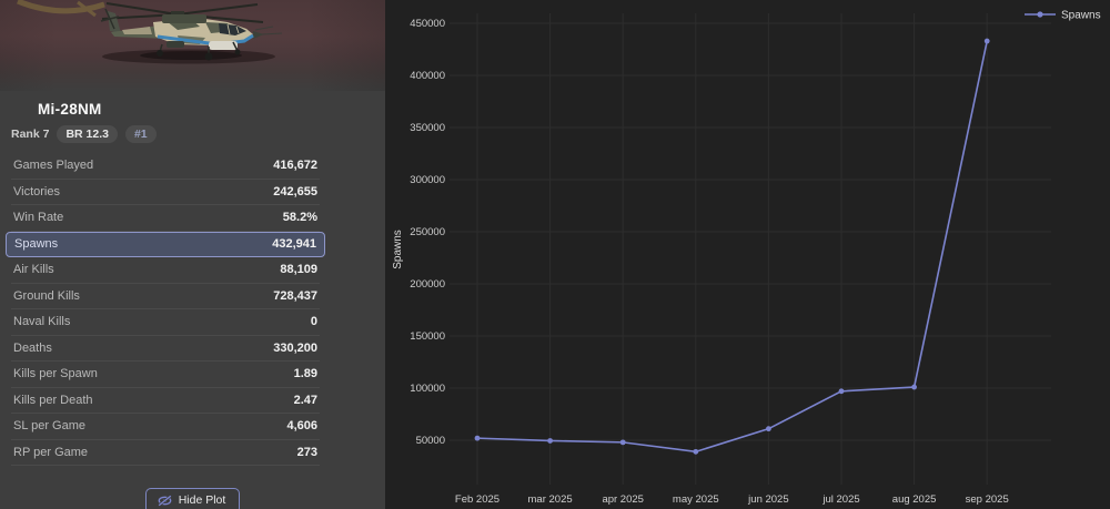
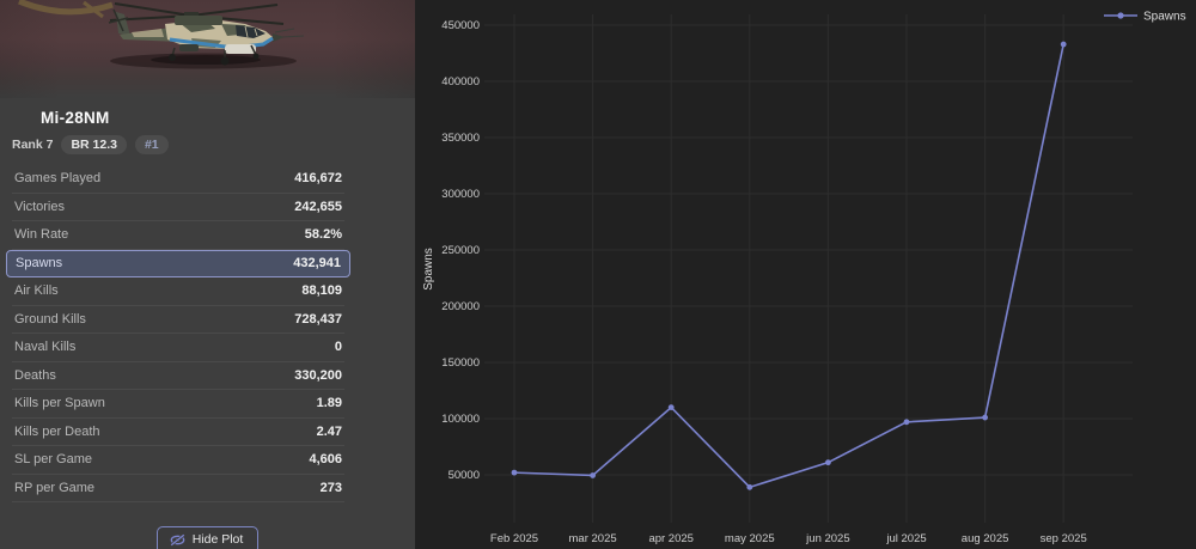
apr 2025: 50000 -> 110000
